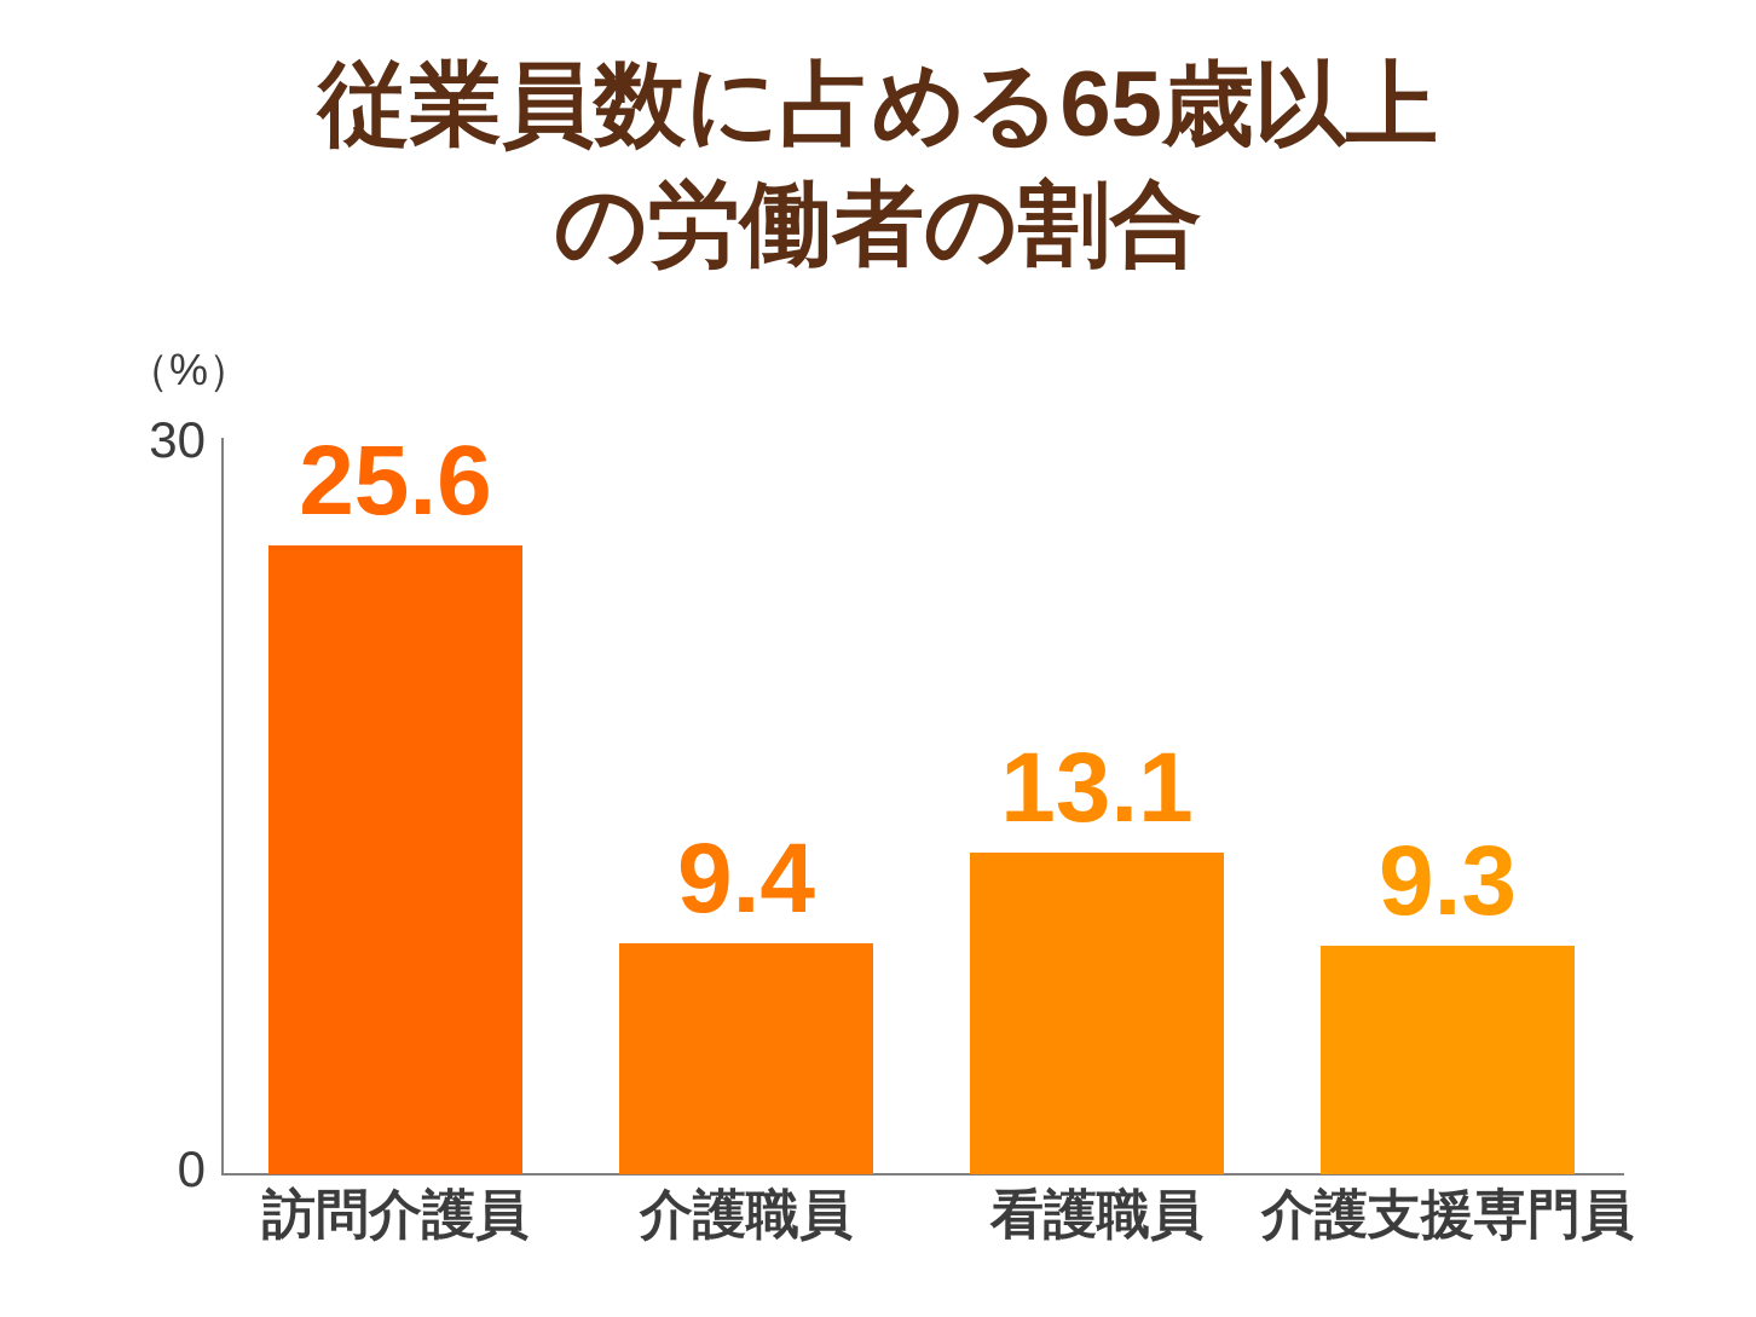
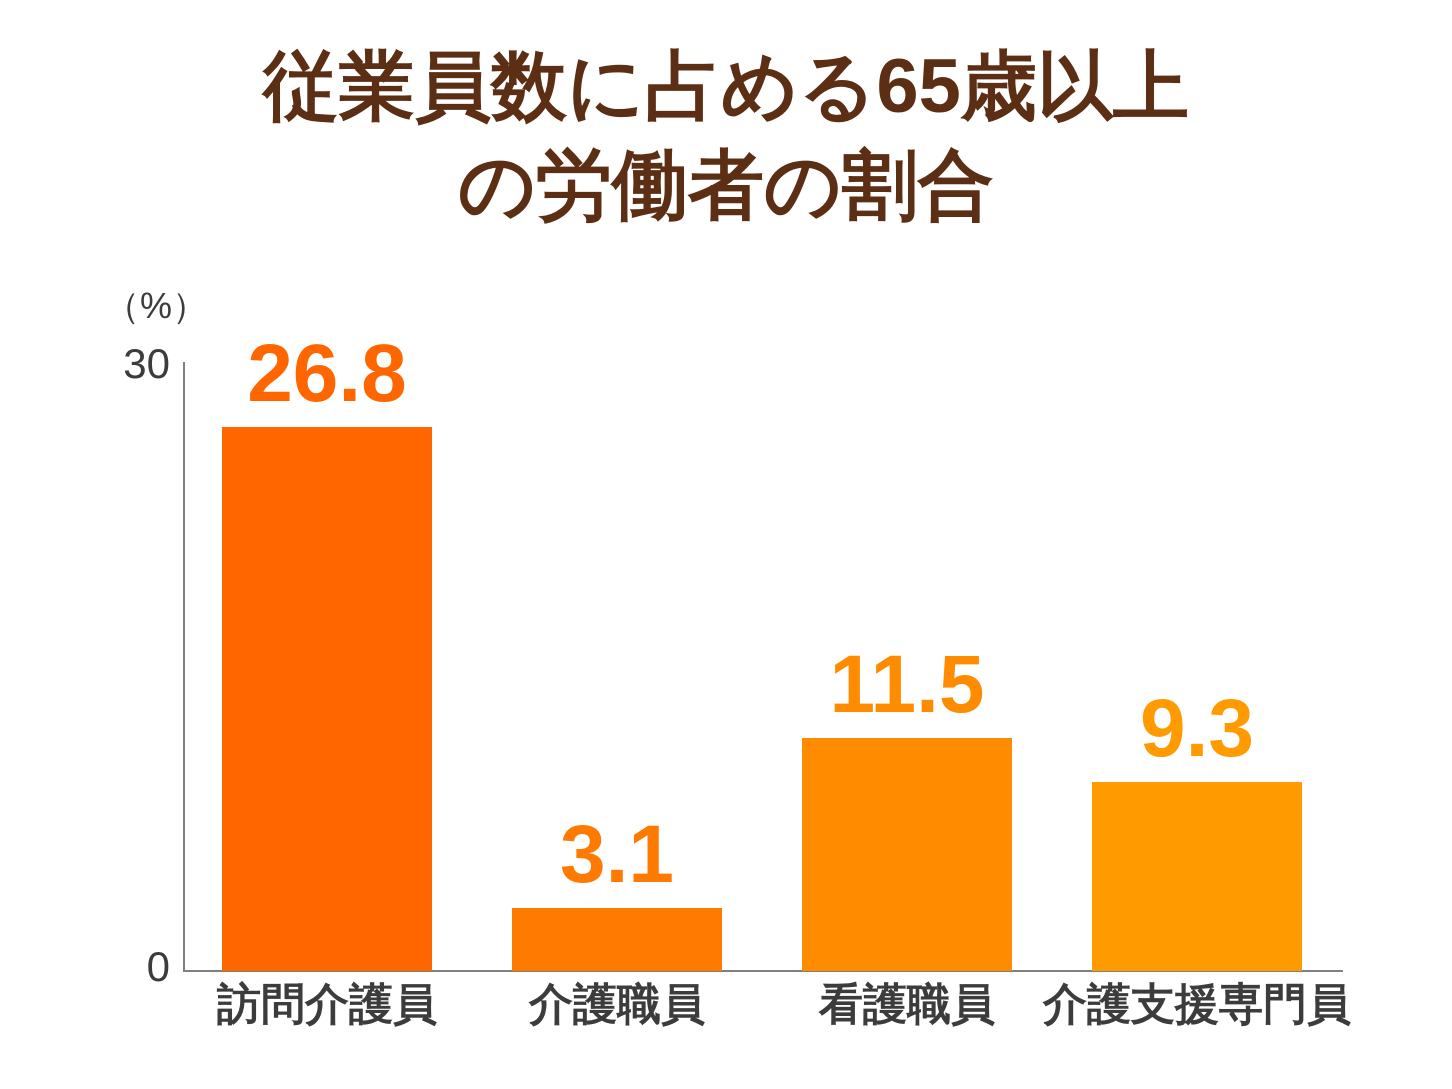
訪問介護員: 25.6 -> 26.8
介護職員: 9.4 -> 3.1
看護職員: 13.1 -> 11.5
